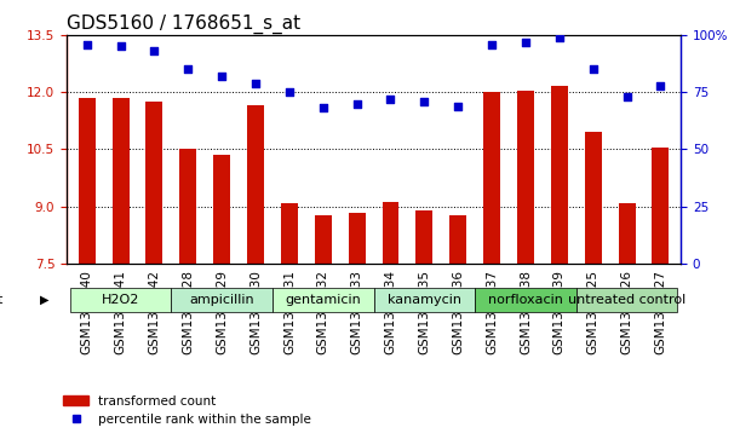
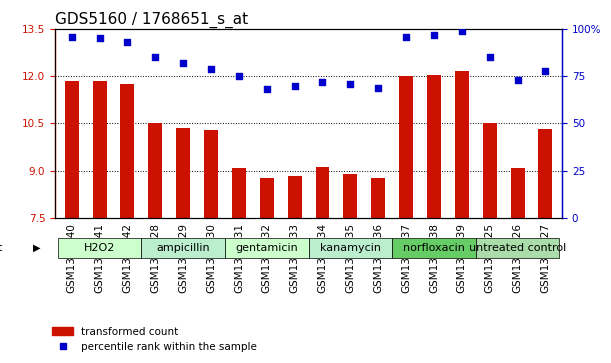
transformed count/GSM1356330: 11.65 -> 10.28
transformed count/GSM1356325: 10.95 -> 10.50
transformed count/GSM1356327: 10.55 -> 10.32
